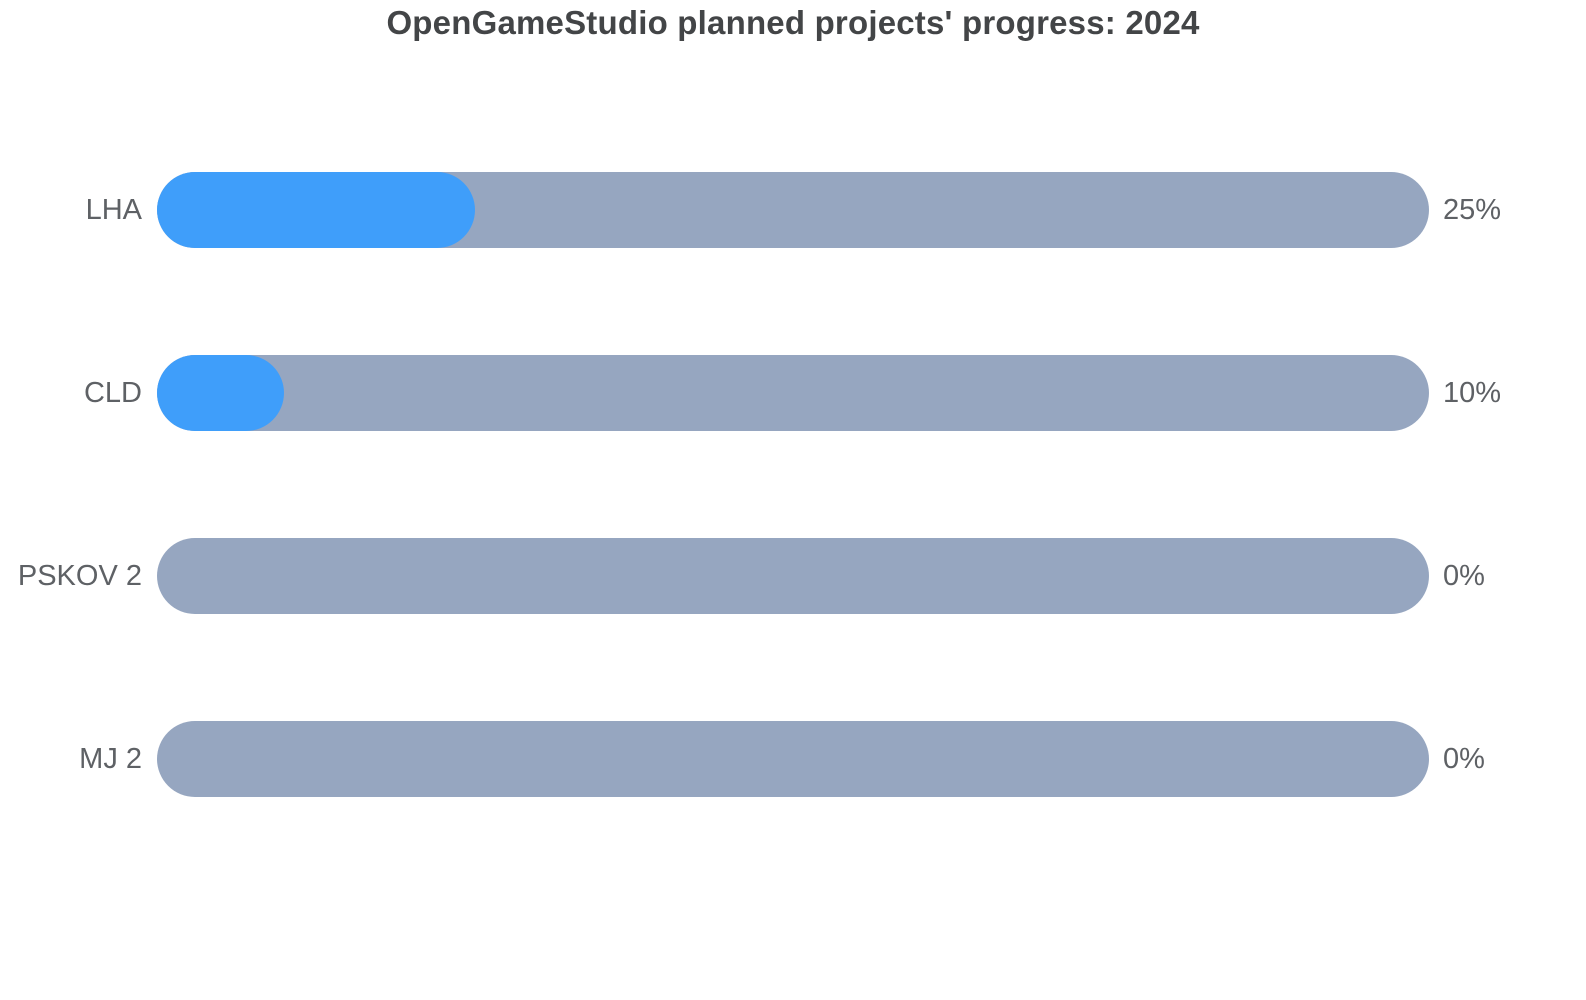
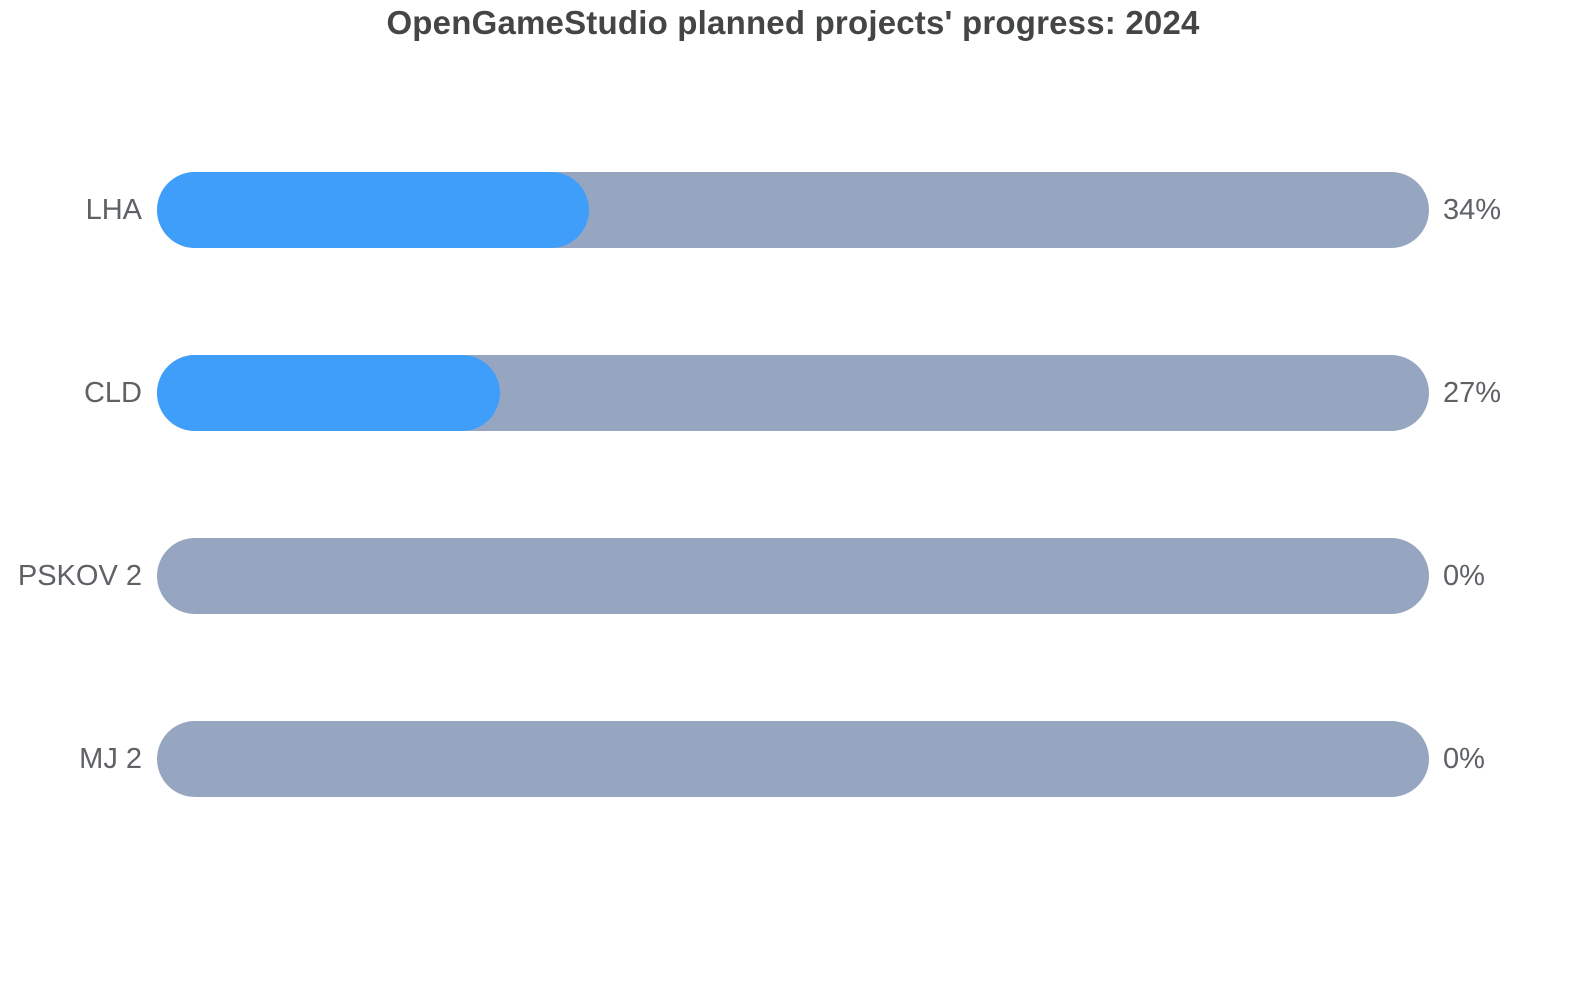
LHA: 25% -> 34%
CLD: 10% -> 27%
